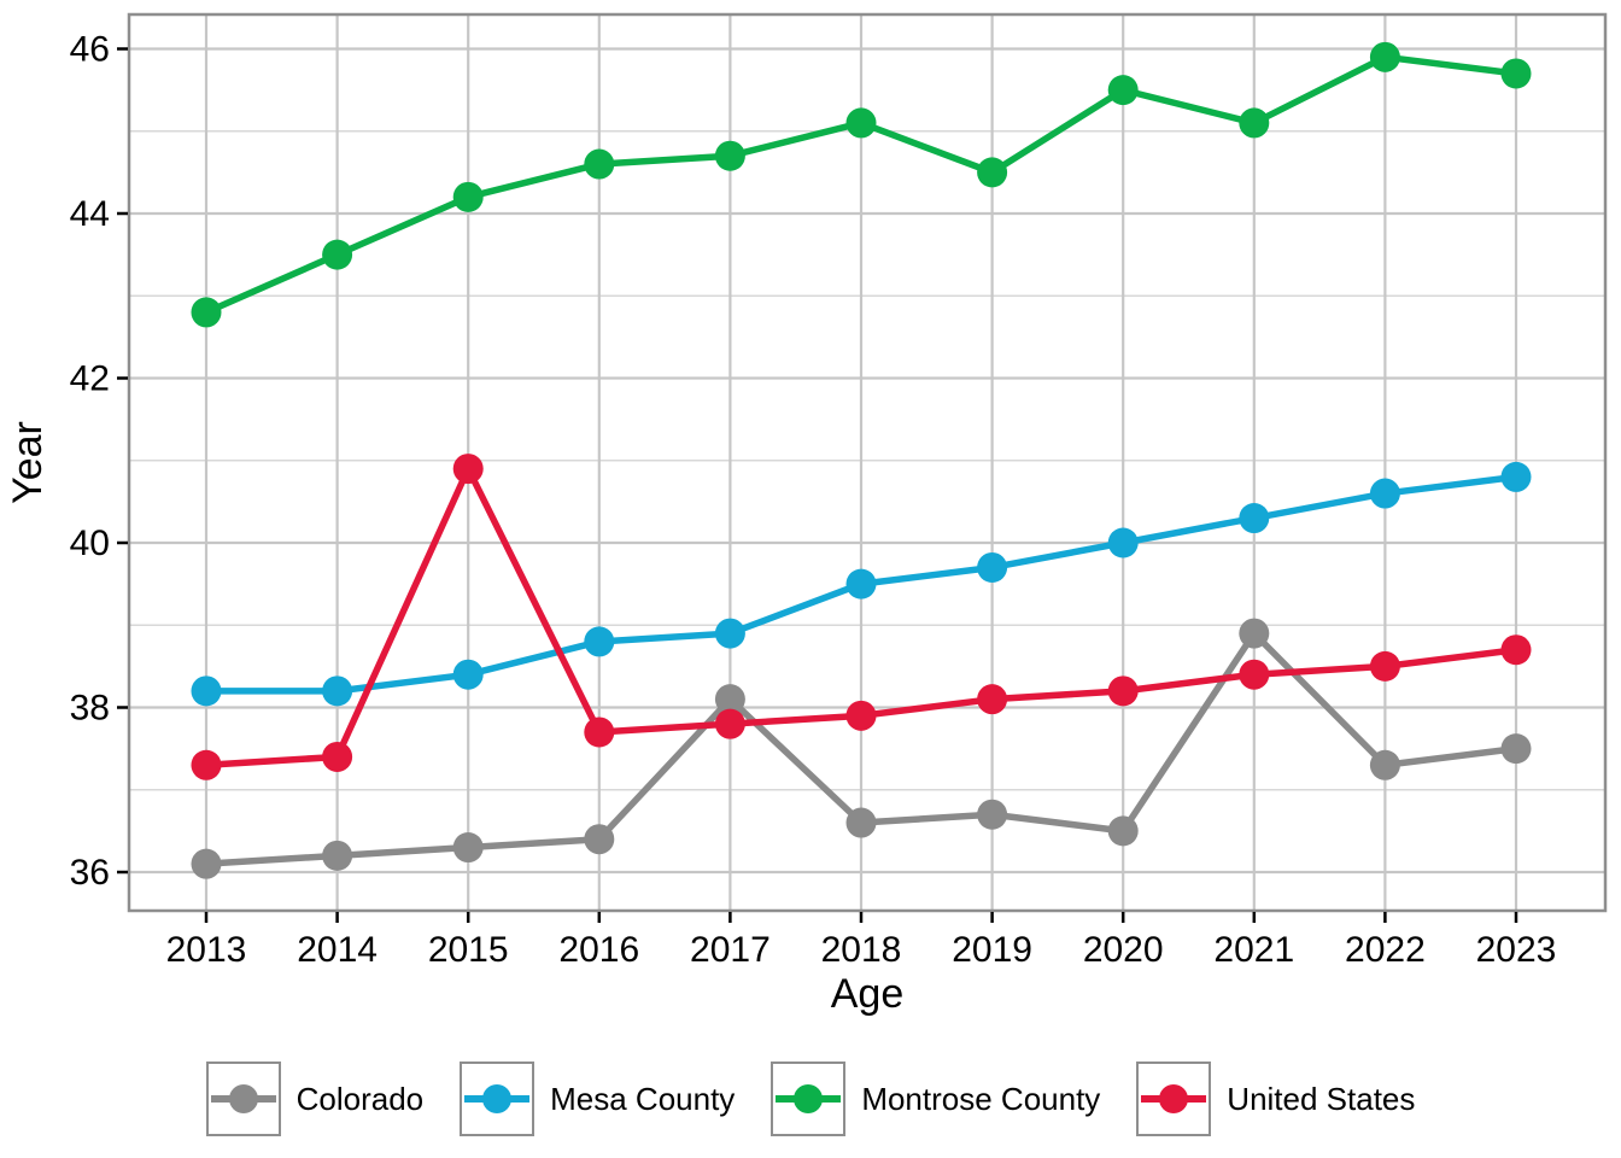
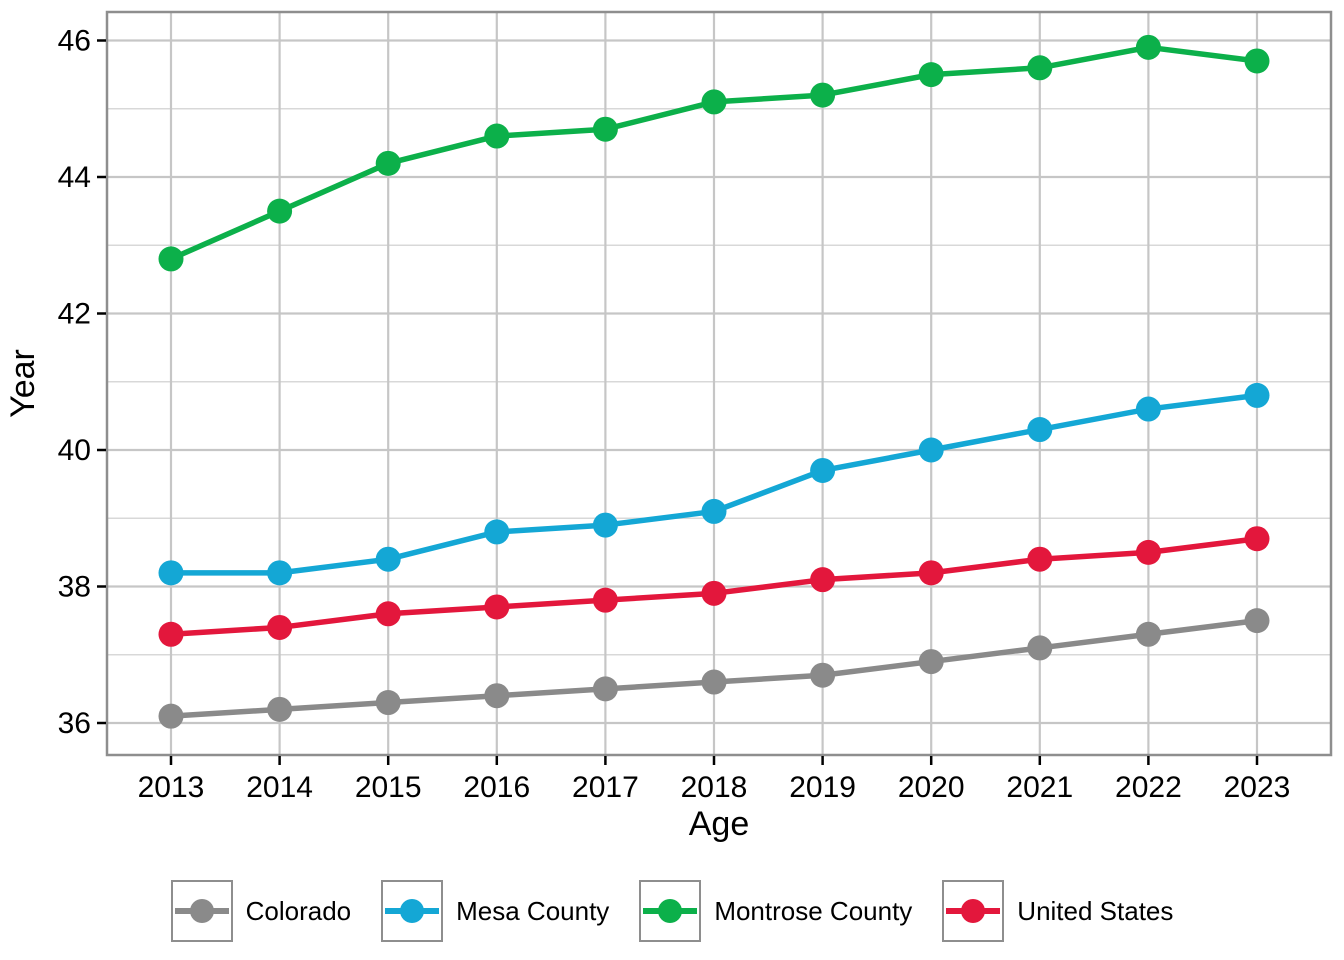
United States/2015: 40.9 -> 37.6
Colorado/2017: 38.1 -> 36.5
Mesa County/2018: 39.5 -> 39.1
Montrose County/2019: 44.5 -> 45.2
Colorado/2020: 36.5 -> 36.9
Colorado/2021: 38.9 -> 37.1
Montrose County/2021: 45.1 -> 45.6
